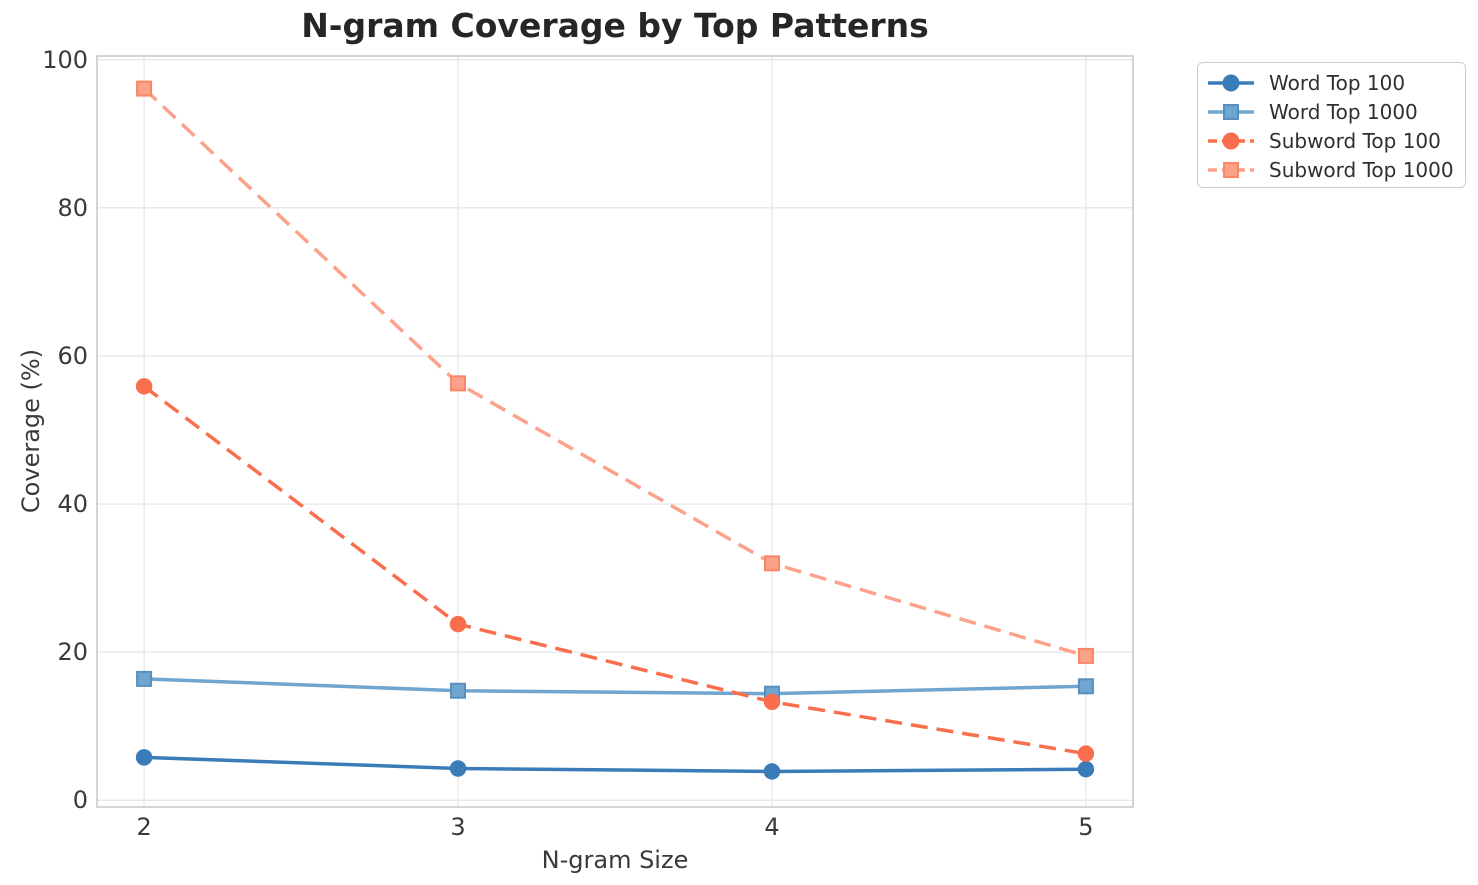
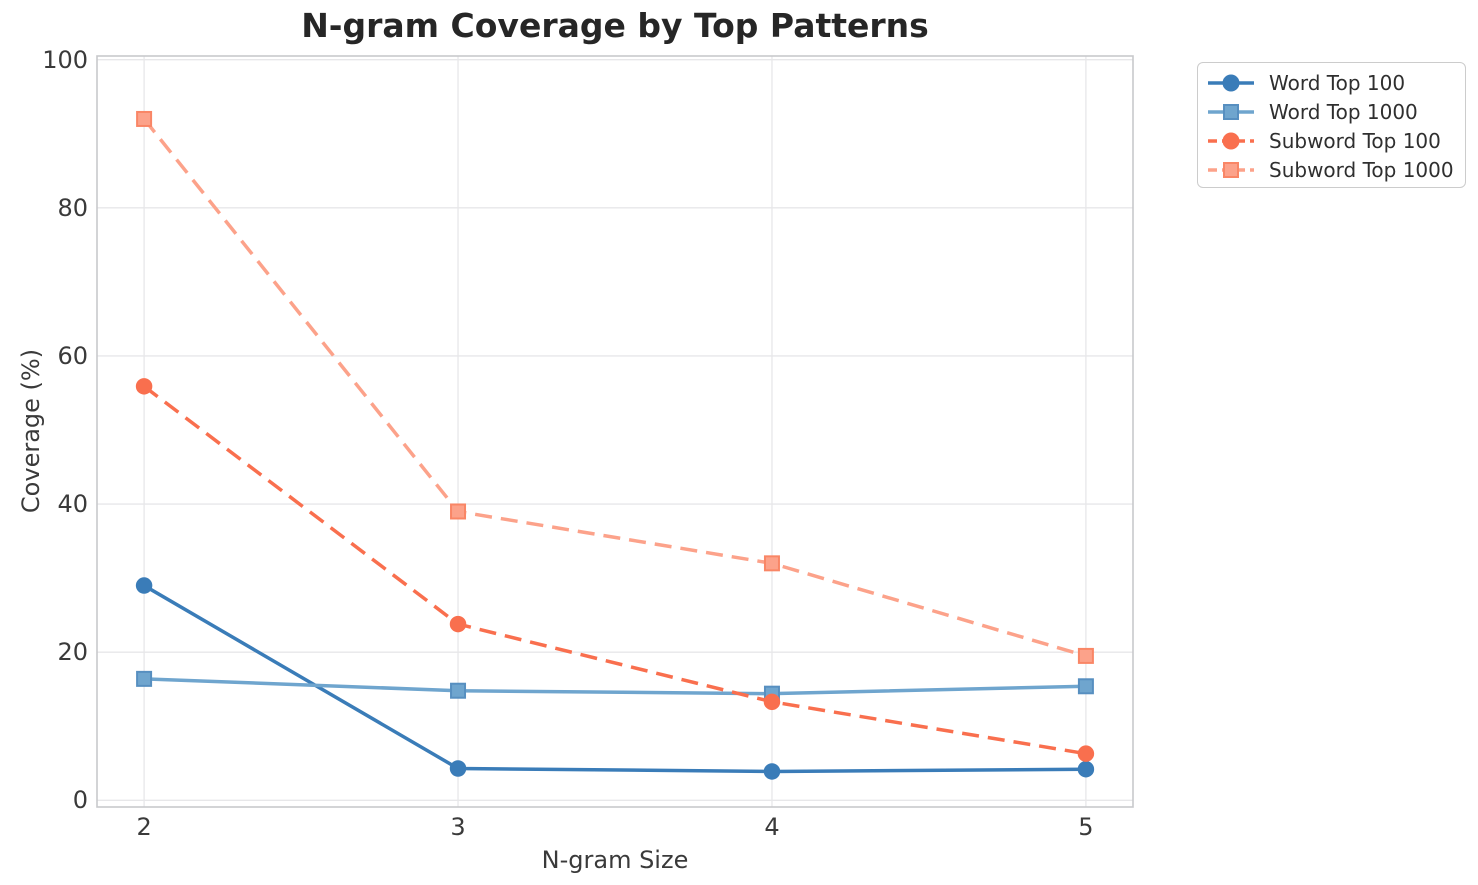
Word Top 100/2: 6 -> 29
Subword Top 1000/2: 96 -> 92
Subword Top 1000/3: 56 -> 39
